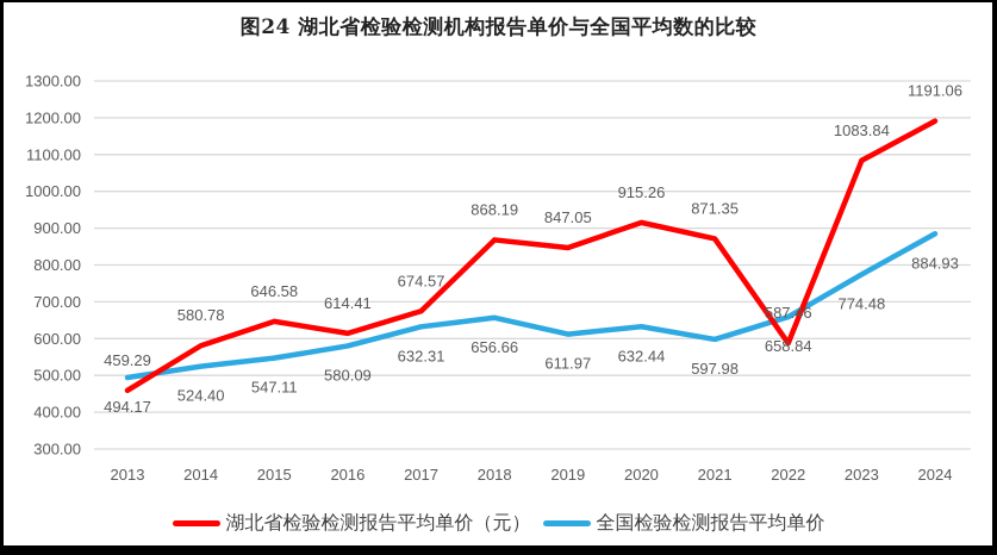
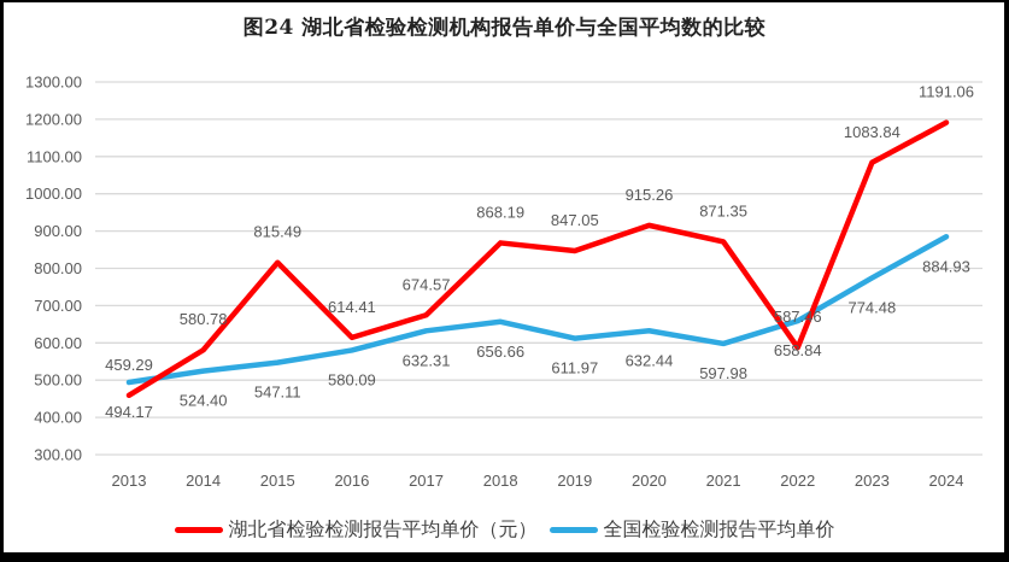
湖北省检验检测报告平均单价（元）/2015: 646.58 -> 815.49
